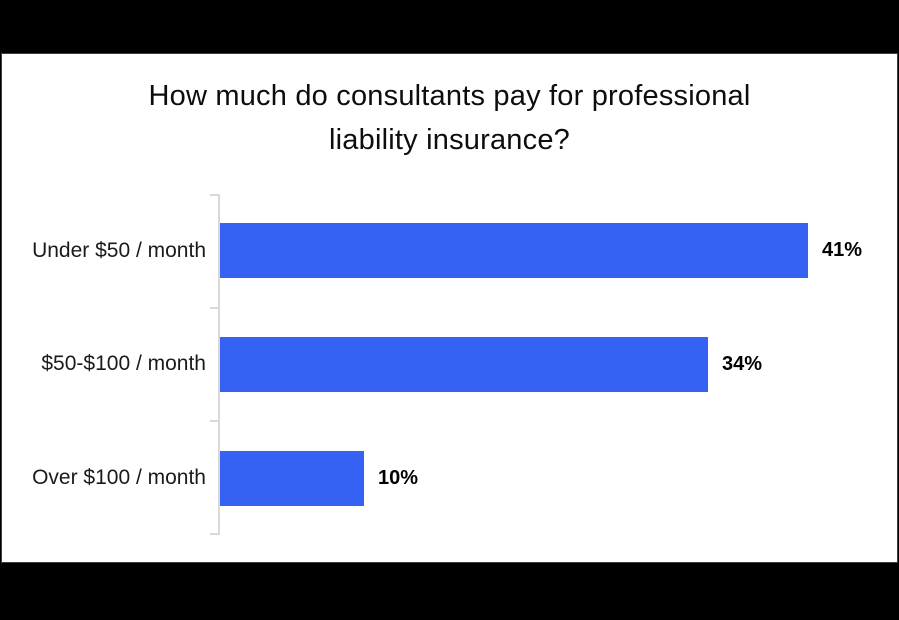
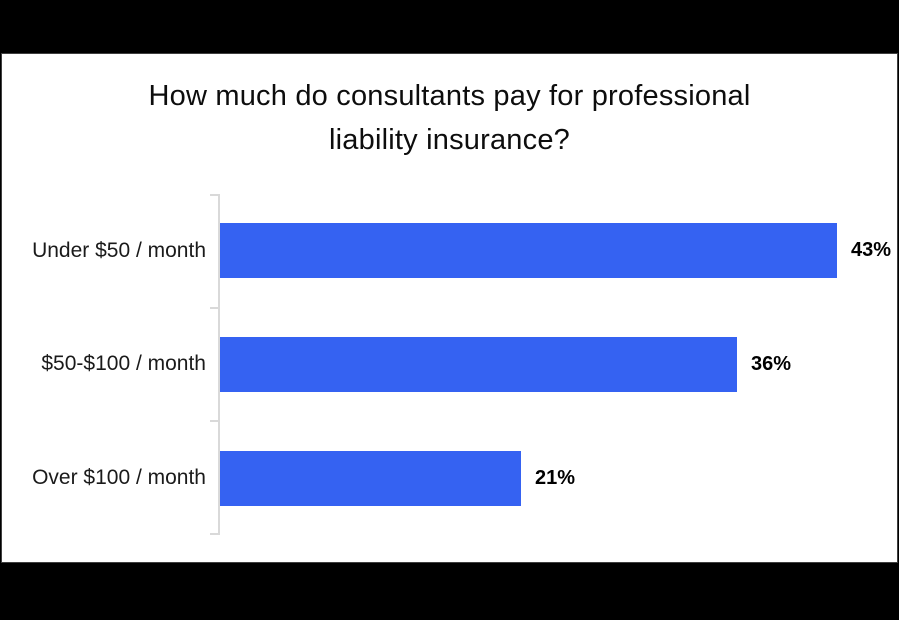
Under $50 / month: 41% -> 43%
$50-$100 / month: 34% -> 36%
Over $100 / month: 10% -> 21%
